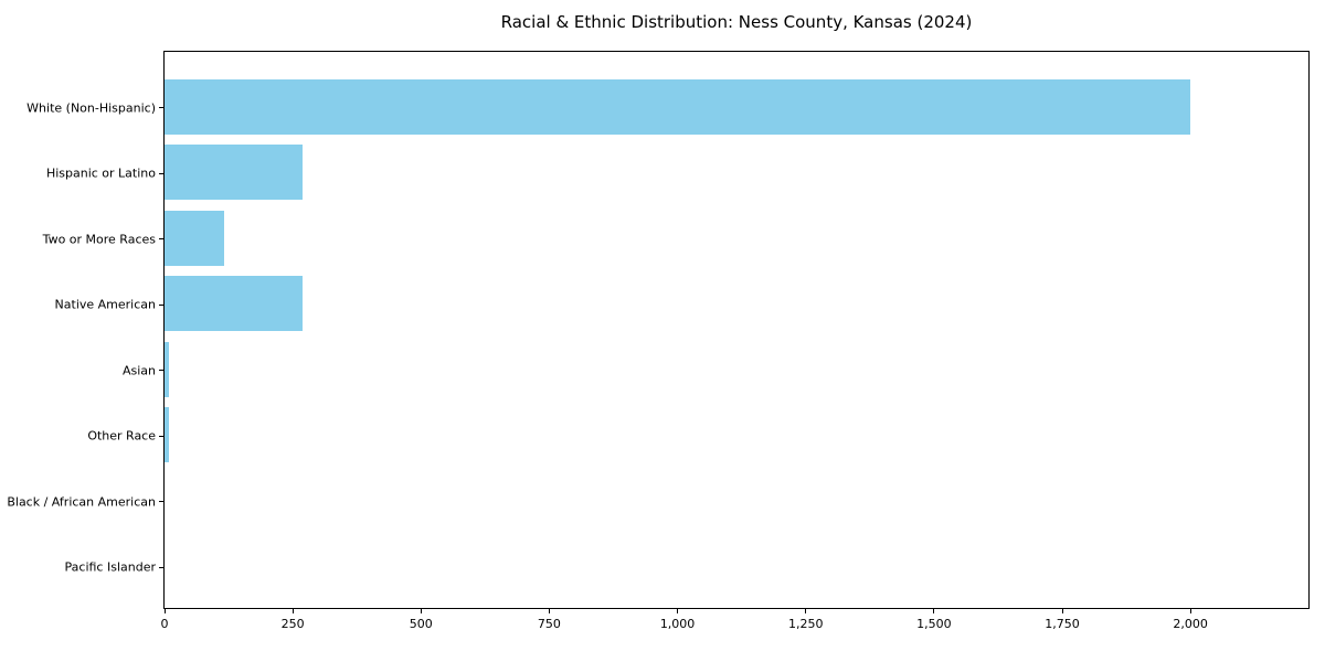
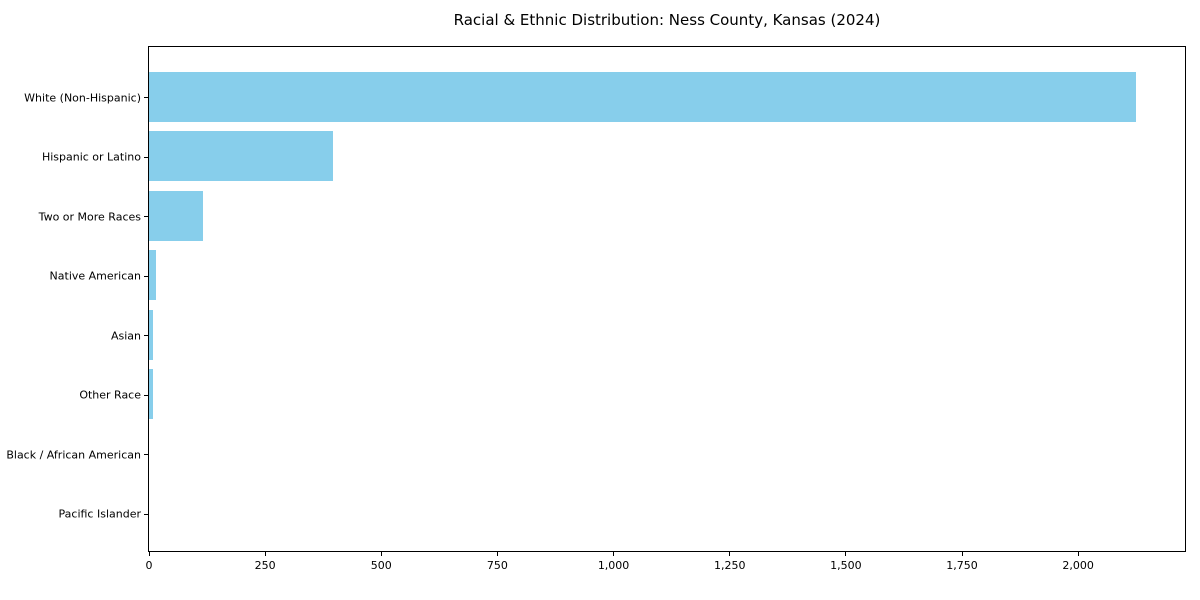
White (Non-Hispanic): 2000 -> 2120
Hispanic or Latino: 270 -> 400
Native American: 270 -> 10
